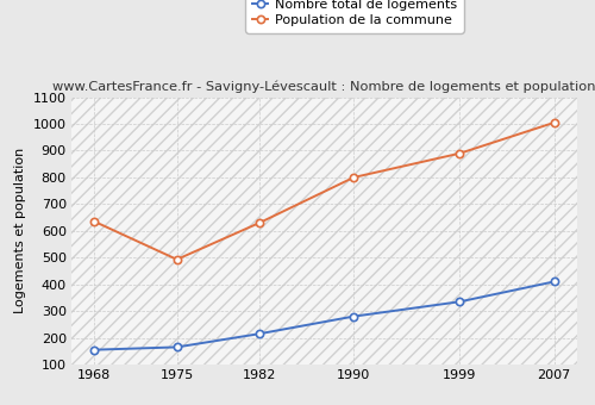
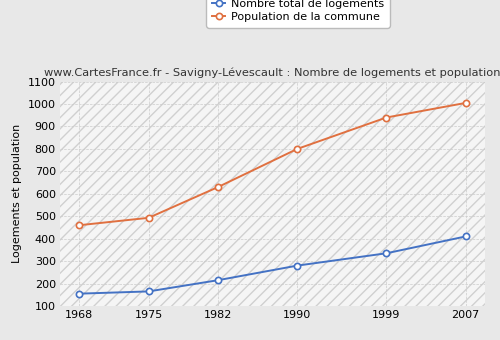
Population de la commune/1968: 635 -> 460
Population de la commune/1999: 890 -> 940
